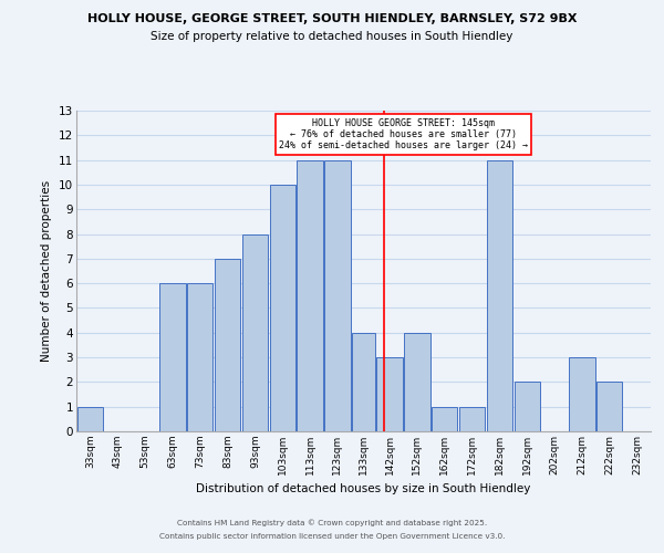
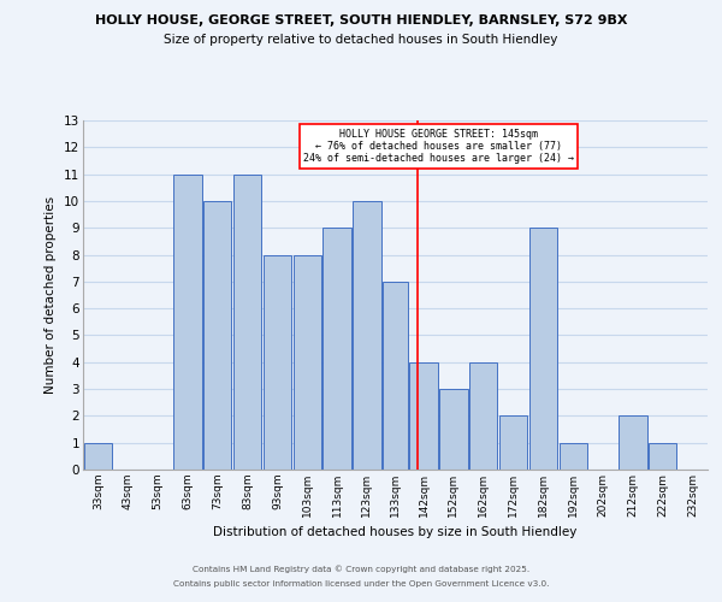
63sqm: 6 -> 11
73sqm: 6 -> 10
83sqm: 7 -> 11
103sqm: 10 -> 8
113sqm: 11 -> 9
123sqm: 11 -> 10
133sqm: 4 -> 7
142sqm: 3 -> 4
152sqm: 4 -> 3
162sqm: 1 -> 4
172sqm: 1 -> 2
182sqm: 11 -> 9
192sqm: 2 -> 1
212sqm: 3 -> 2
222sqm: 2 -> 1
